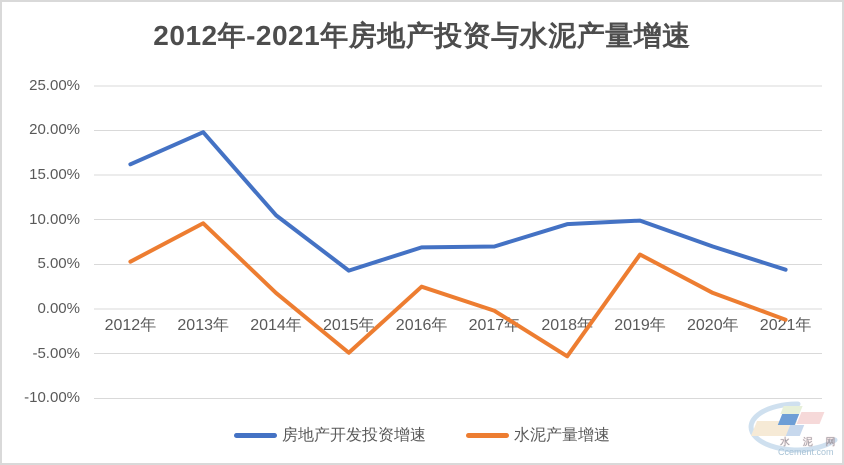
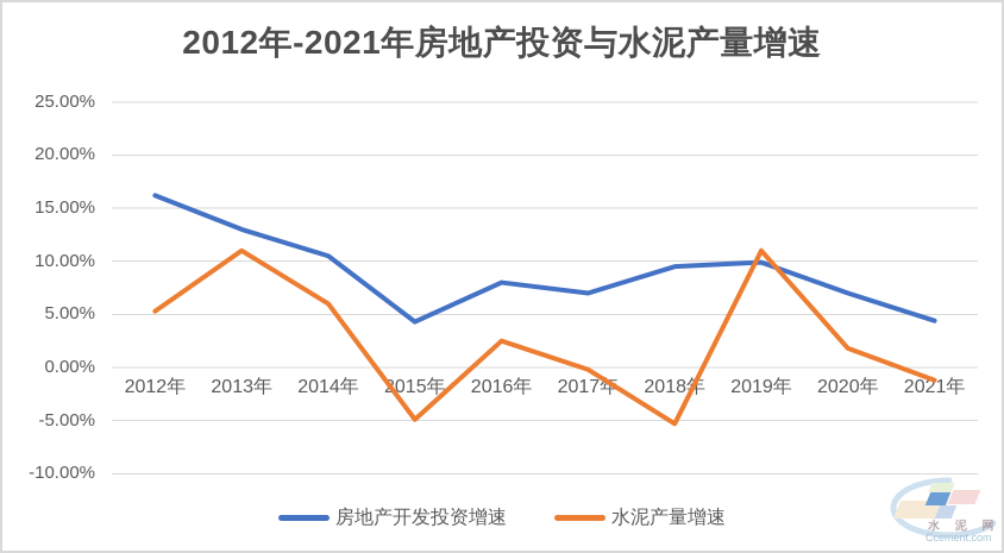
房地产开发投资增速/2013年: 20% -> 13%
水泥产量增速/2013年: 10% -> 11%
水泥产量增速/2014年: 2% -> 6%
房地产开发投资增速/2016年: 7% -> 8%
水泥产量增速/2019年: 6% -> 11%
